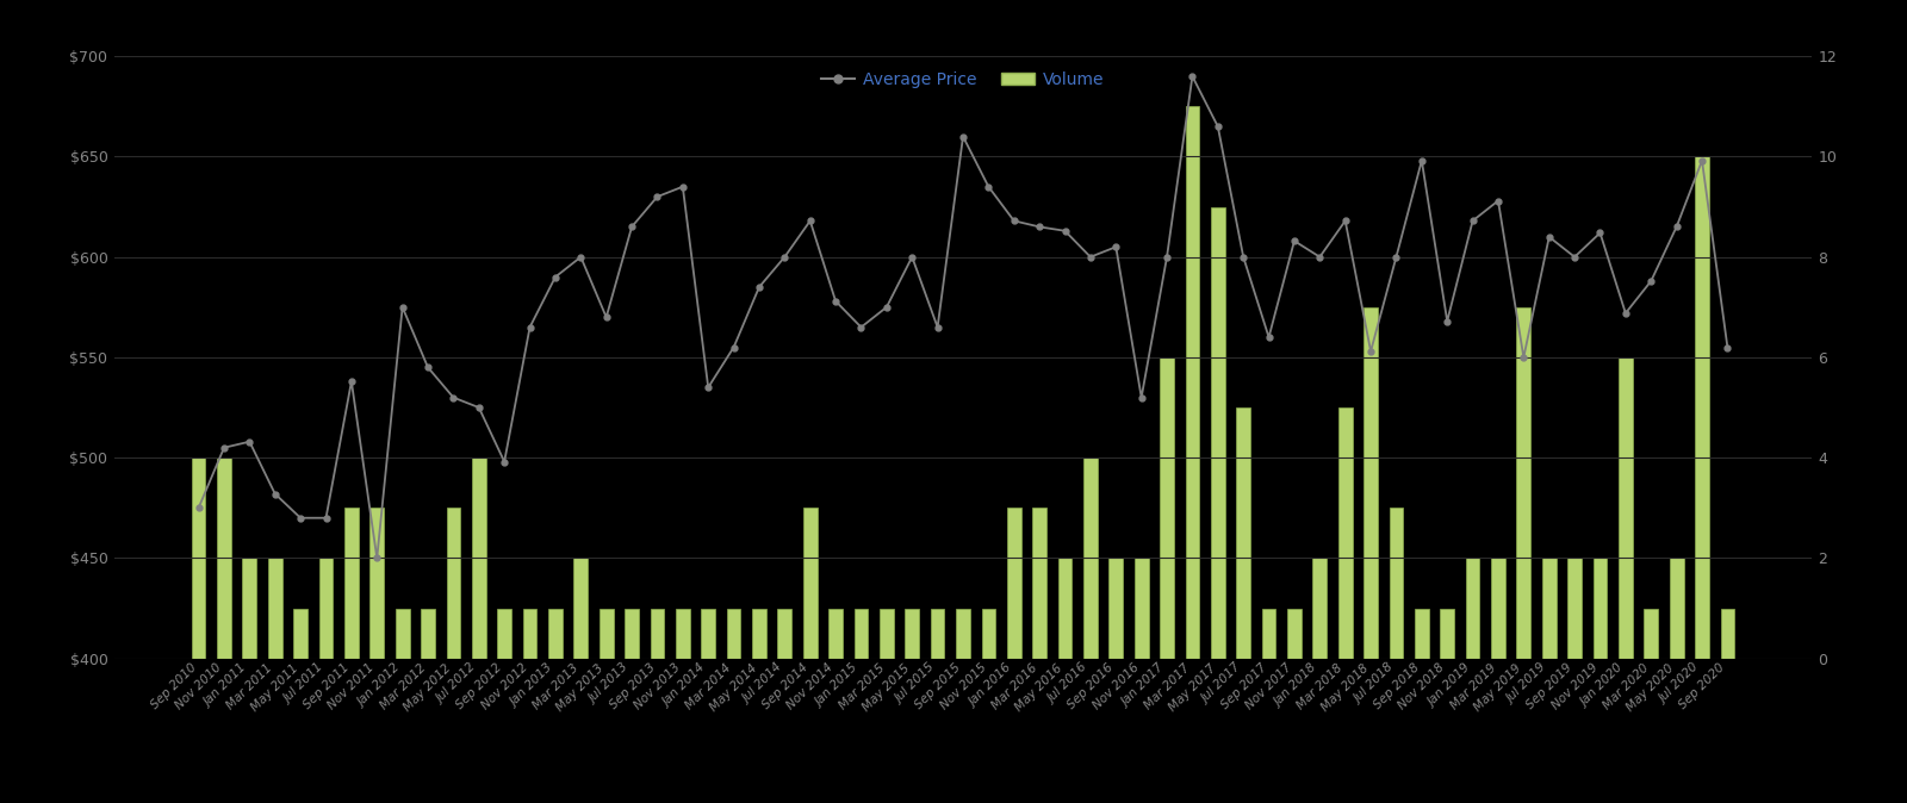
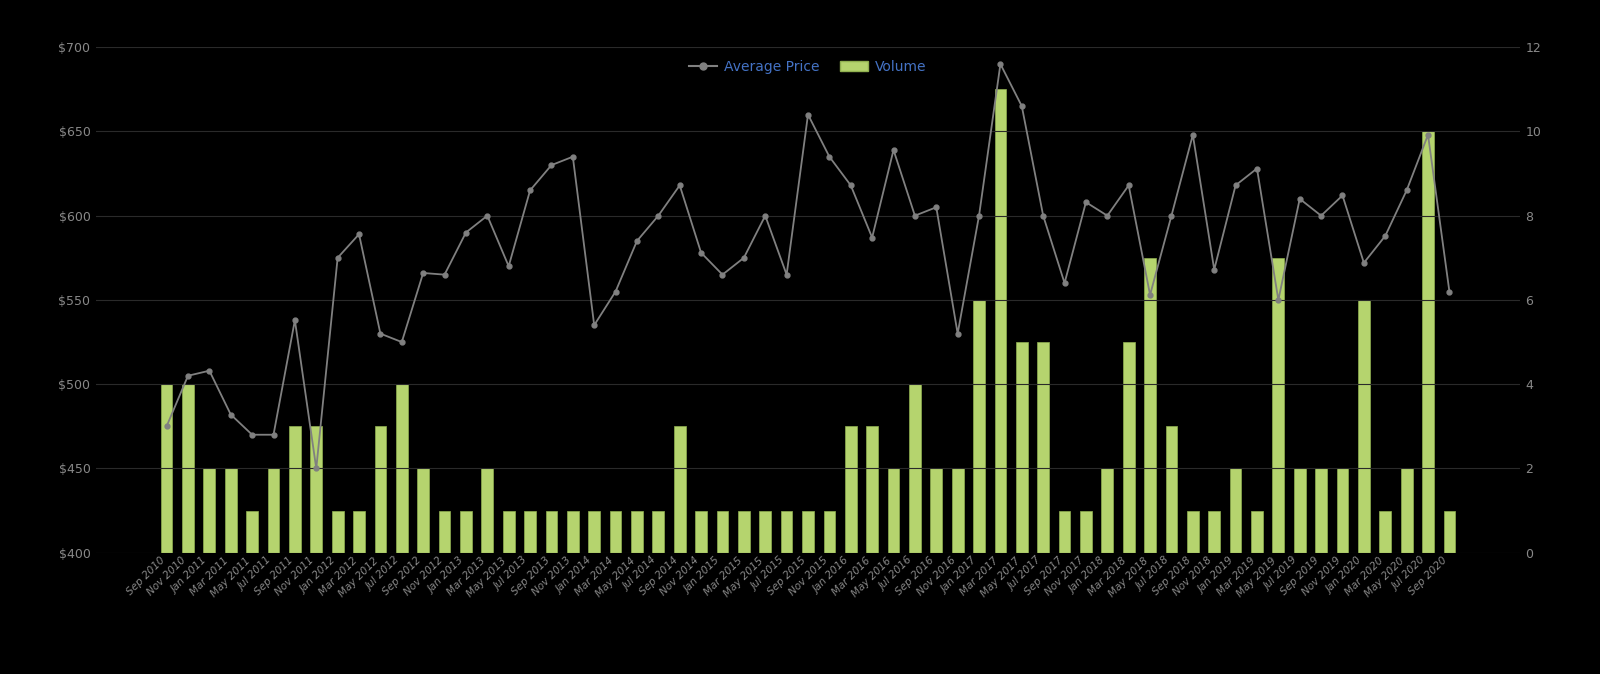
Average Price/Mar 2012: $545 -> $589
Average Price/Sep 2012: $498 -> $566
Volume/Sep 2012: 1 -> 2
Average Price/Mar 2016: $615 -> $587
Average Price/May 2016: $613 -> $639
Volume/May 2017: 9 -> 5
Volume/Mar 2019: 2 -> 1
